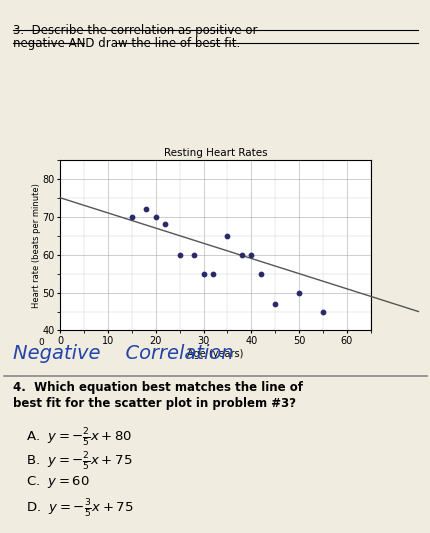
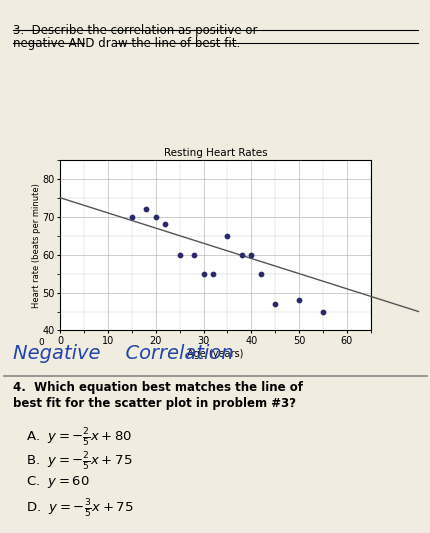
50: 50 -> 48
